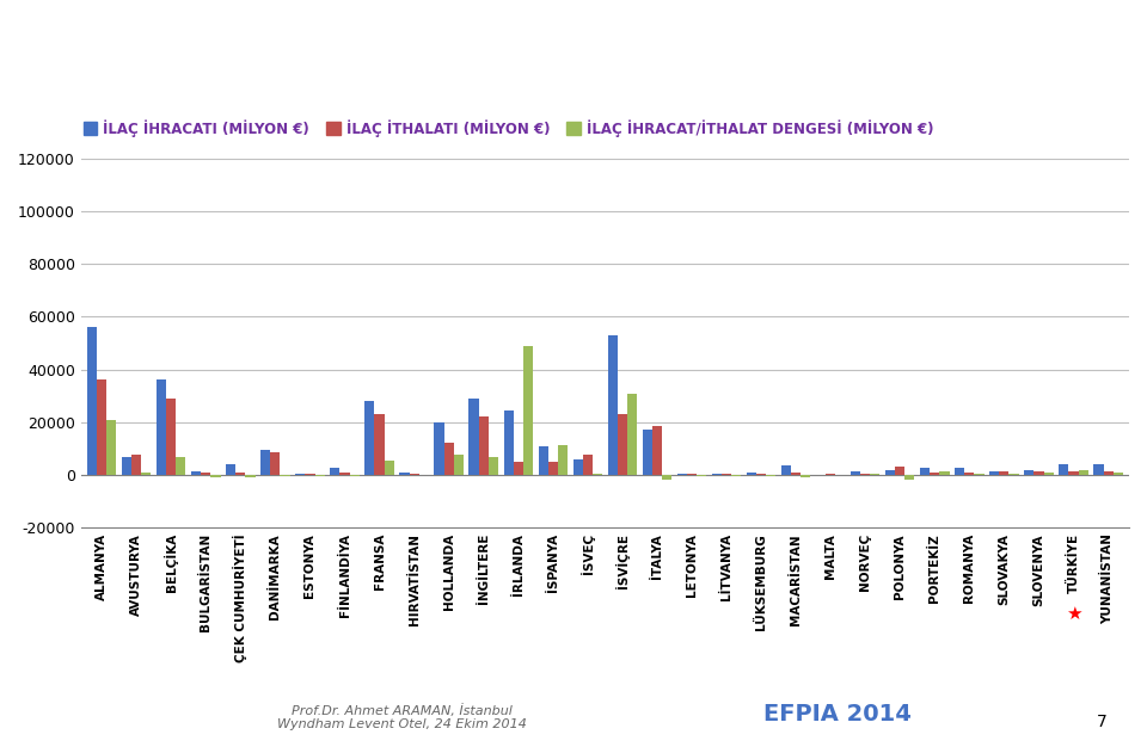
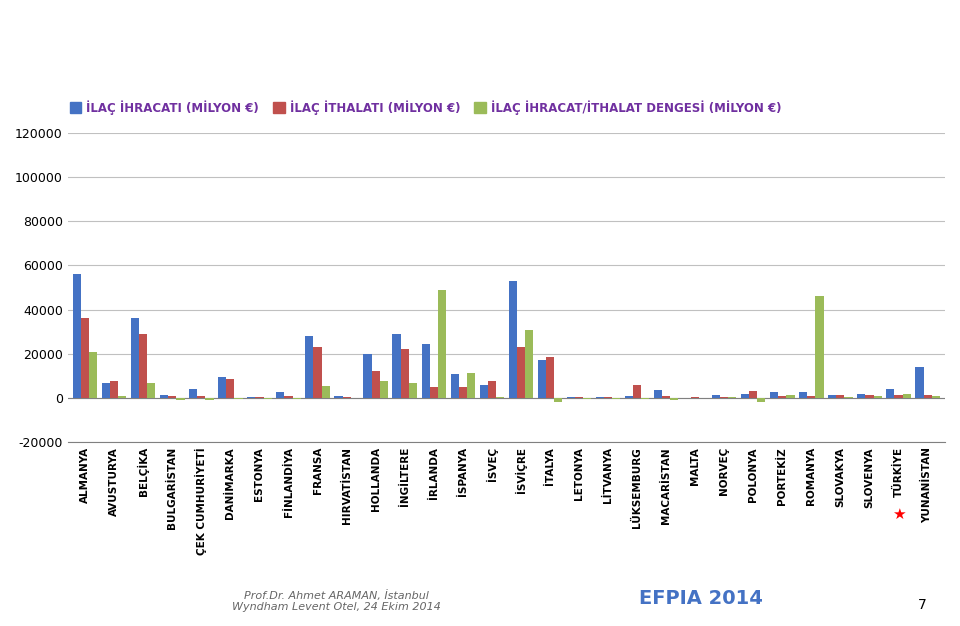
İLAÇ İTHALATI (MİLYON €)/LÜKSEMBURG: 500 -> 6000
İLAÇ İHRACAT/İTHALAT DENGESİ (MİLYON €)/ROMANYA: 500 -> 46000
İLAÇ İHRACATI (MİLYON €)/YUNANİSTAN: 4000 -> 14000
